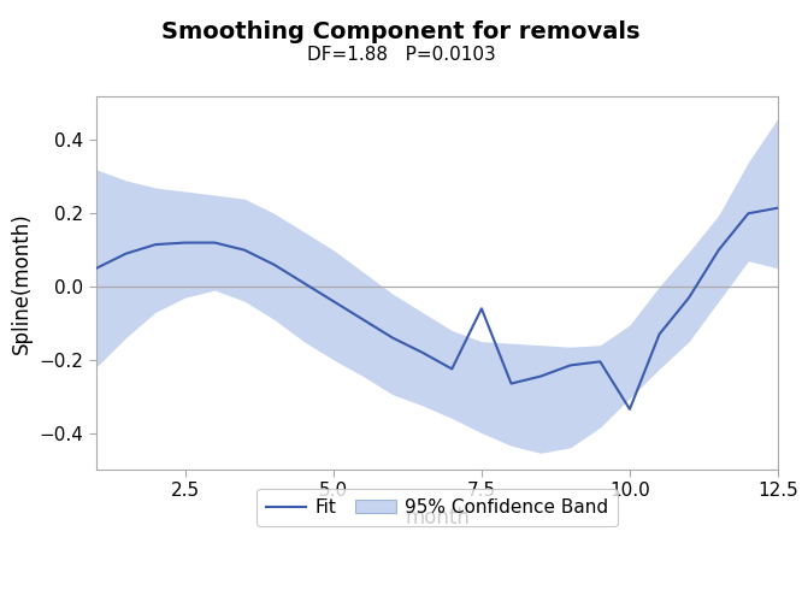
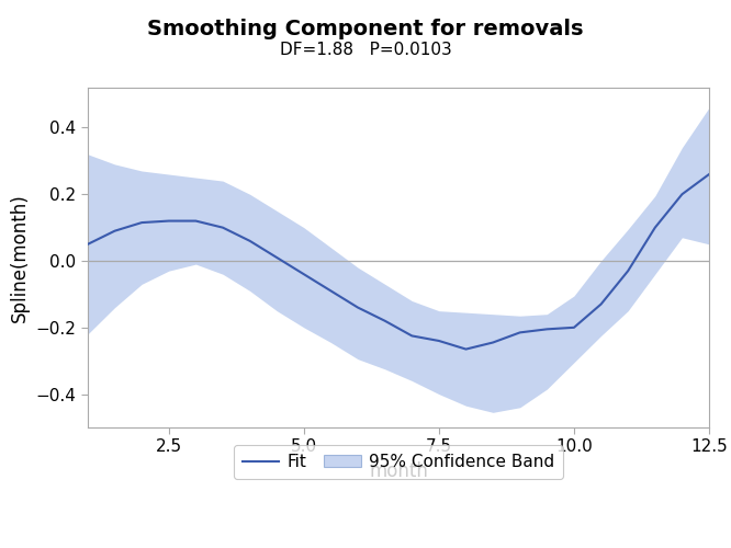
Fit/7.5: -0.060 -> -0.240
Fit/10.0: -0.335 -> -0.200
Fit/12.5: 0.215 -> 0.260
